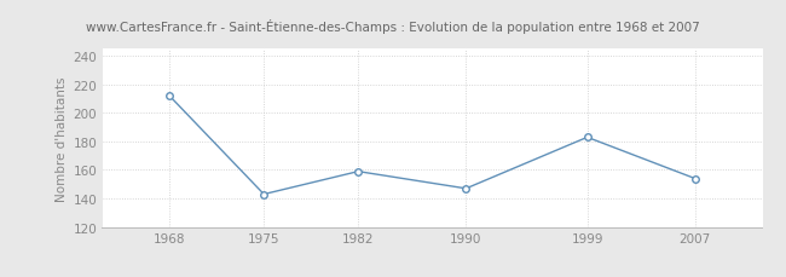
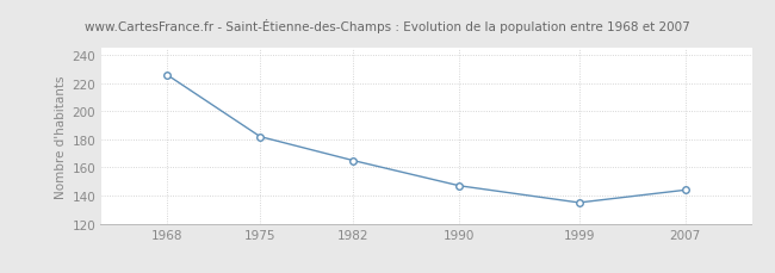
1968: 212 -> 226
1975: 143 -> 182
1982: 159 -> 165
1999: 183 -> 135
2007: 154 -> 144
